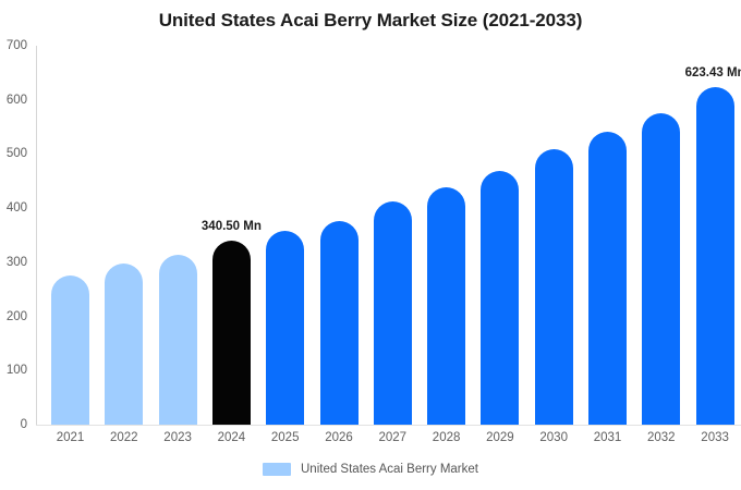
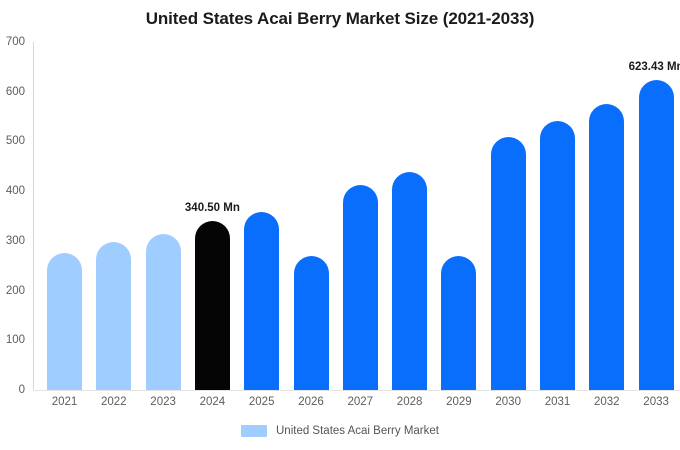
2026: 380 -> 270
2029: 470 -> 270
